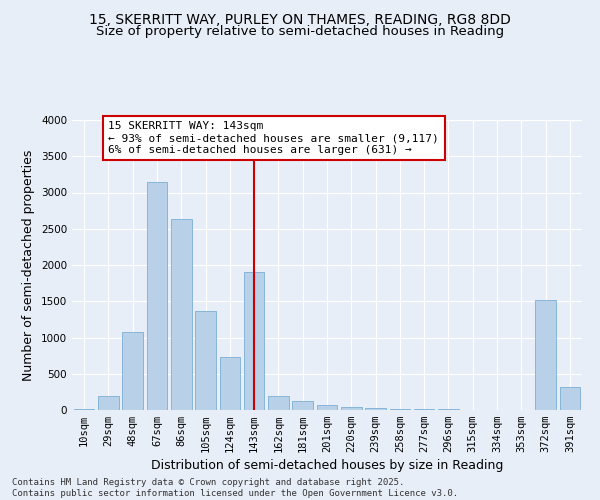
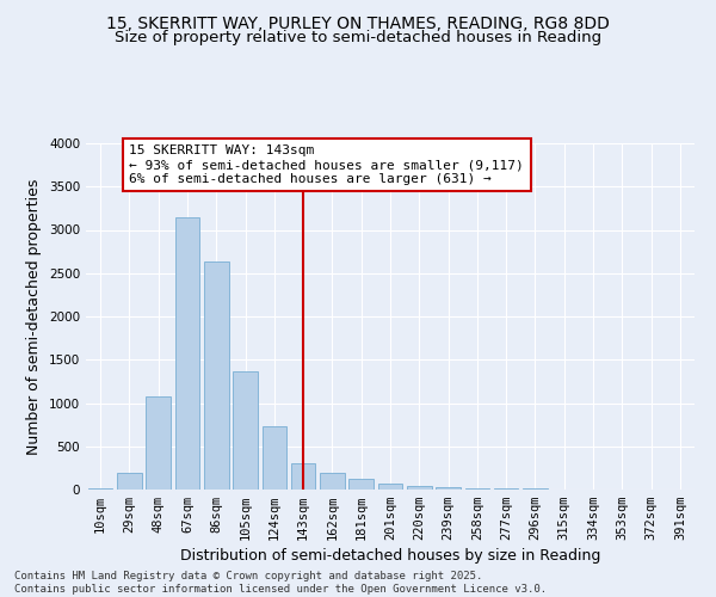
143sqm: 1900 -> 310
372sqm: 1520 -> 0
391sqm: 320 -> 0
